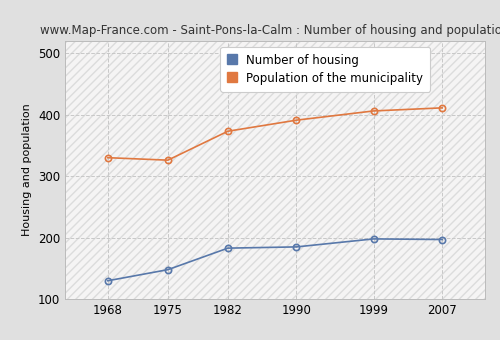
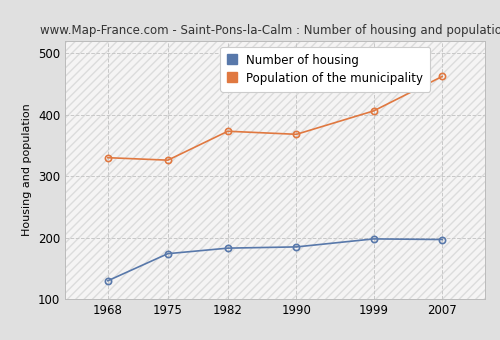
Number of housing/1975: 148 -> 174
Population of the municipality/1990: 391 -> 368
Population of the municipality/2007: 411 -> 462
